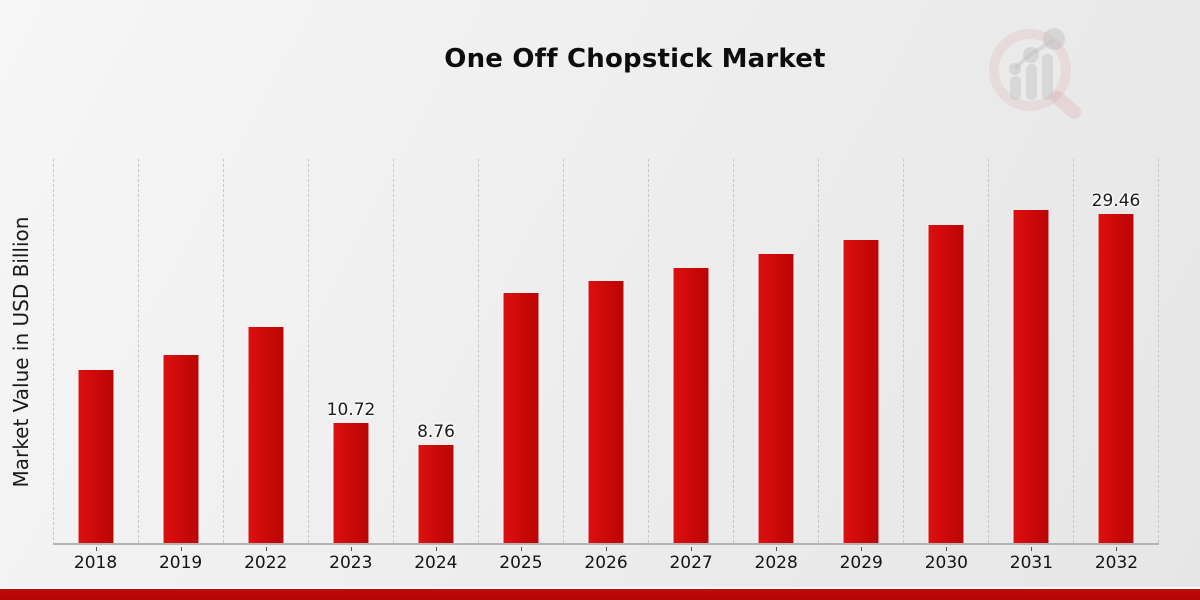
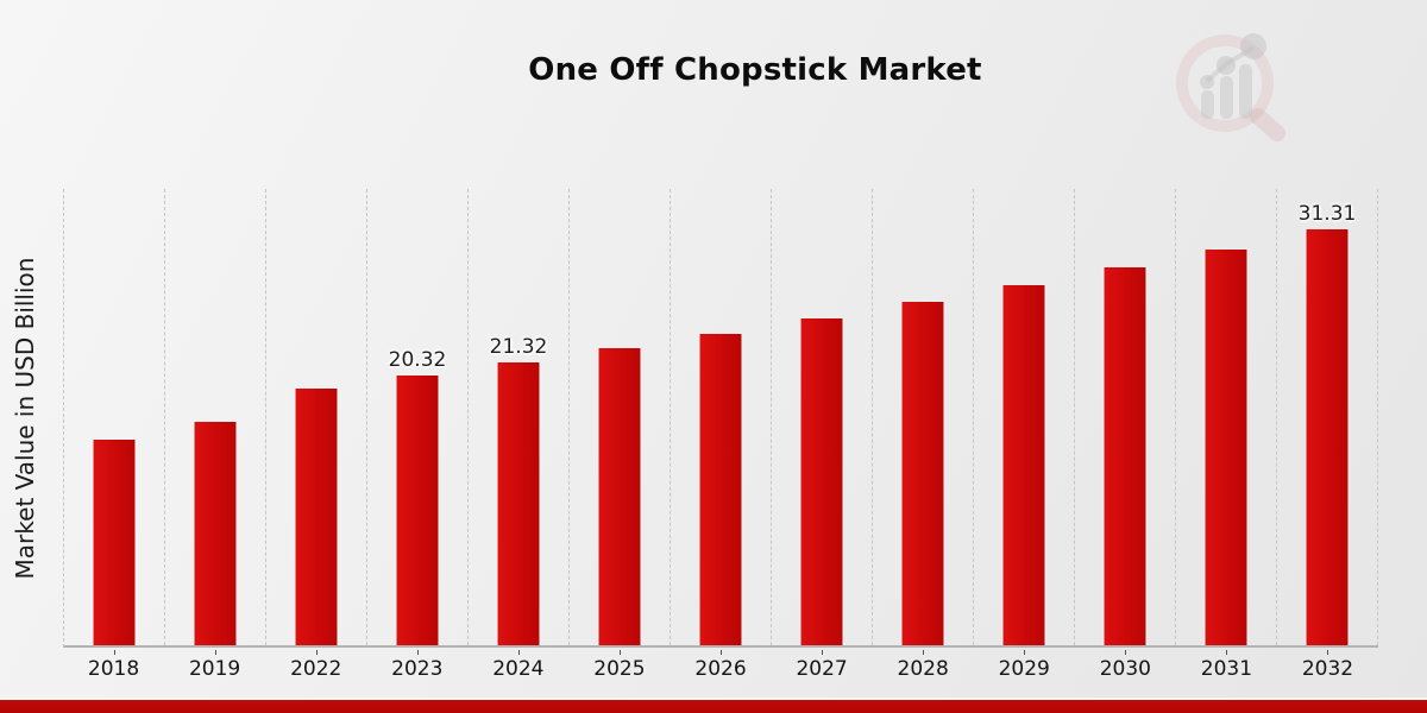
2023: 10.72 -> 20.32
2024: 8.76 -> 21.32
2032: 29.46 -> 31.31
